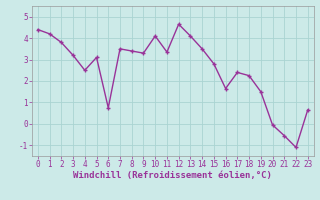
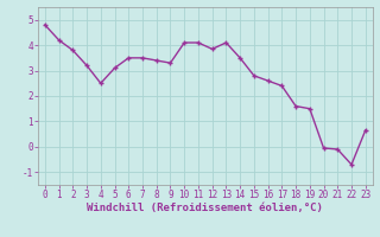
0: 4.40 -> 4.80
6: 0.75 -> 3.50
11: 3.35 -> 4.10
12: 4.65 -> 3.85
16: 1.65 -> 2.60
18: 2.25 -> 1.60
21: -0.55 -> -0.10
22: -1.10 -> -0.70
